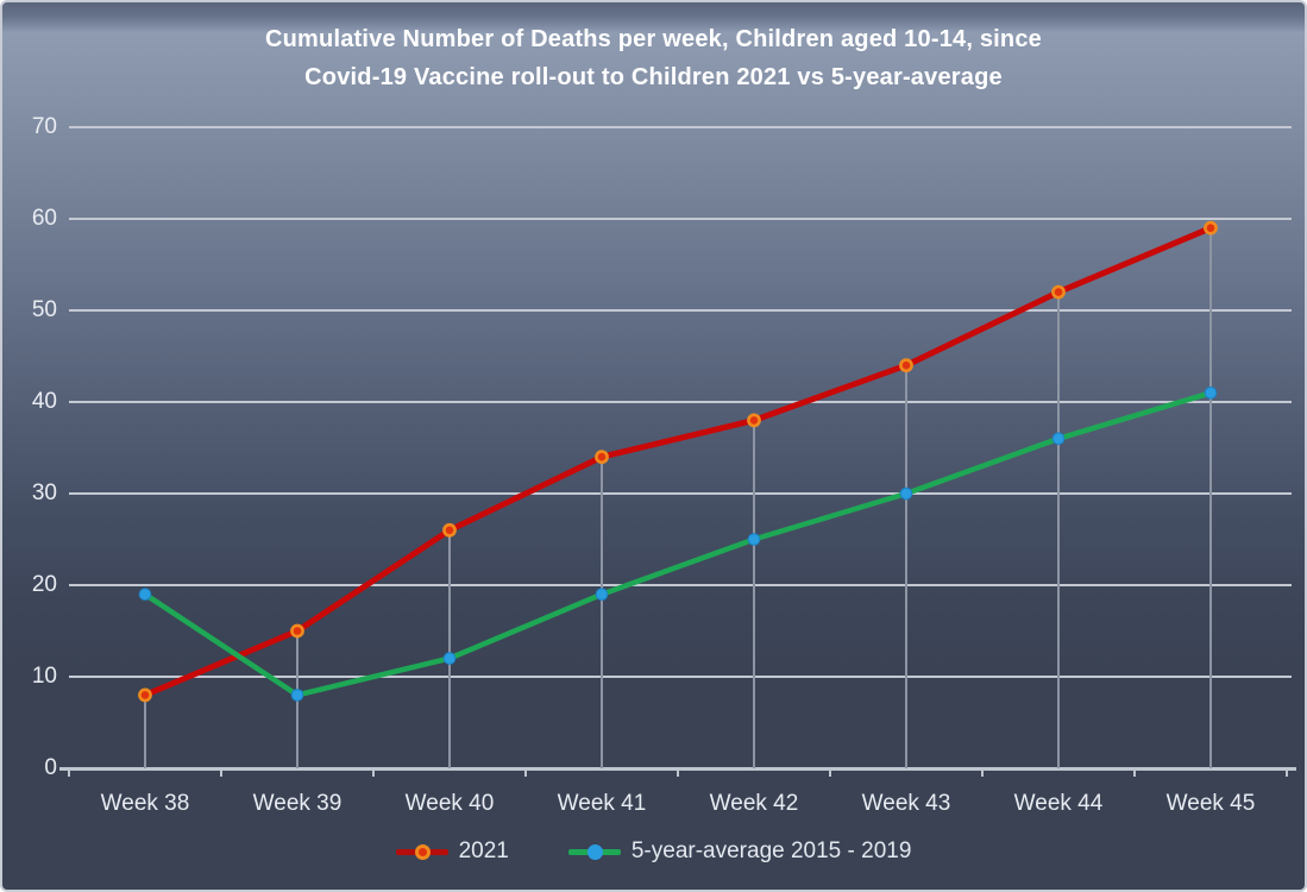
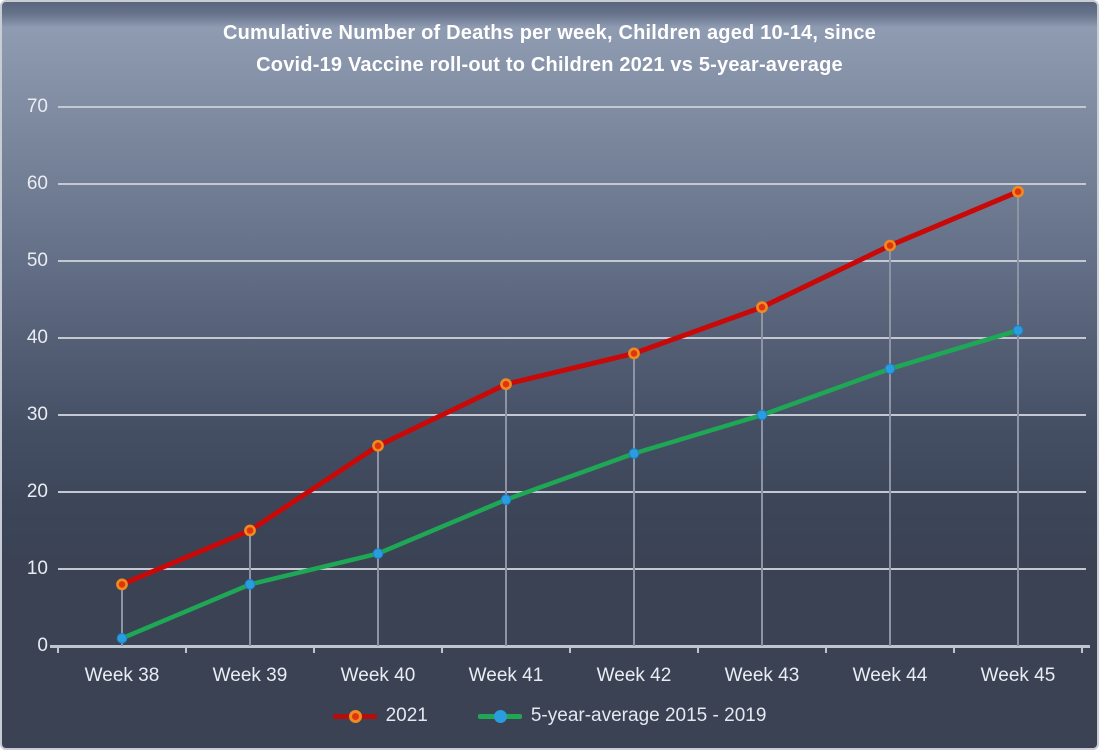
5-year-average 2015 - 2019/Week 38: 19 -> 1
